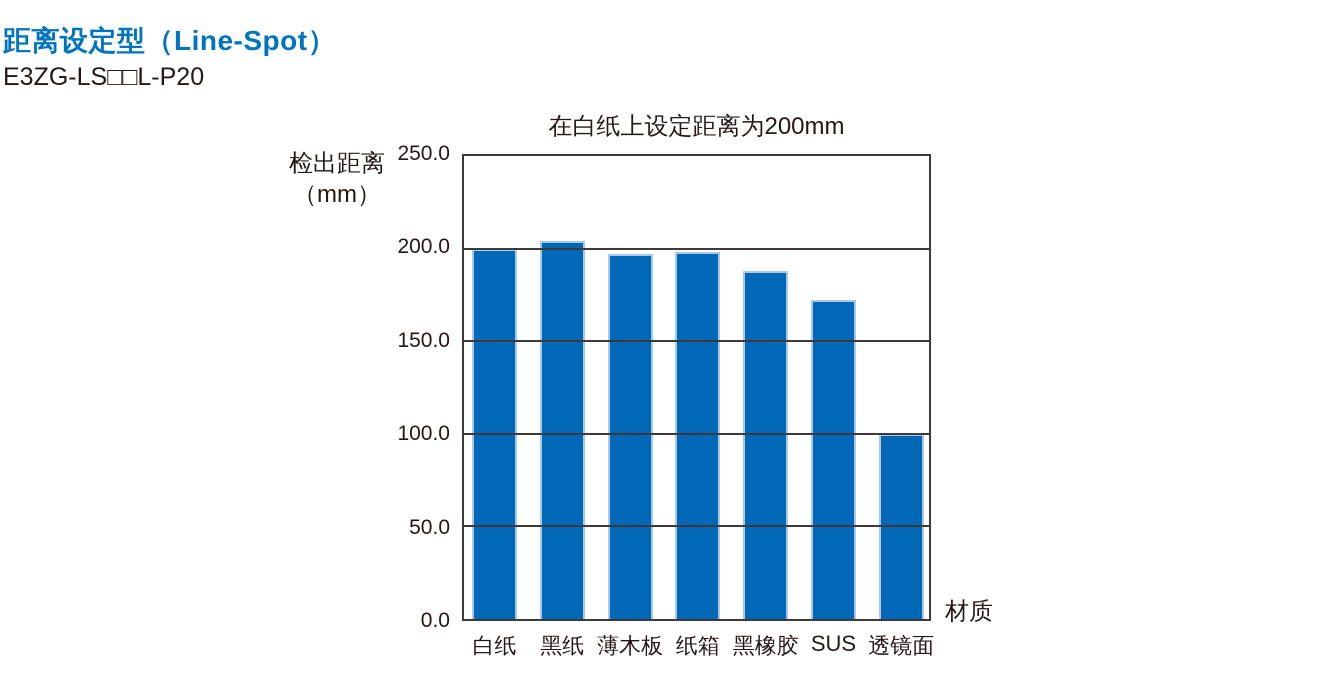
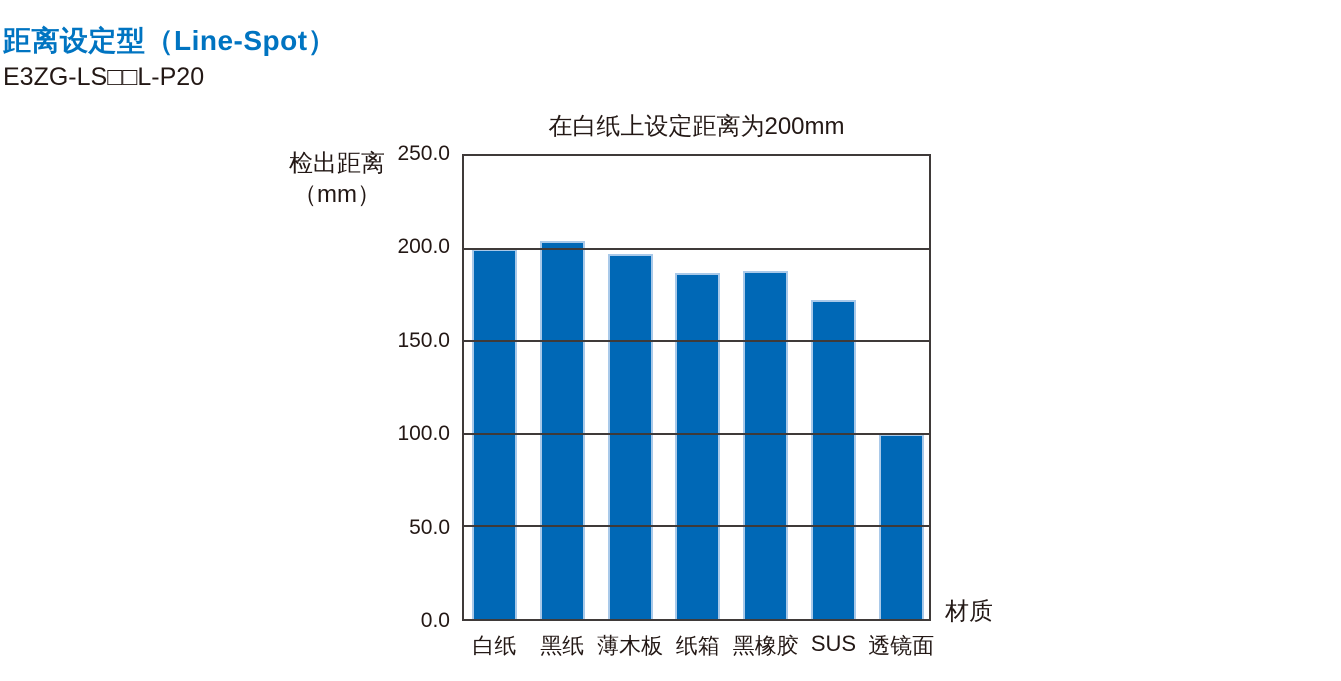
纸箱: 198 -> 187
